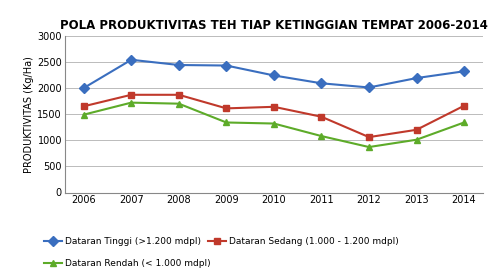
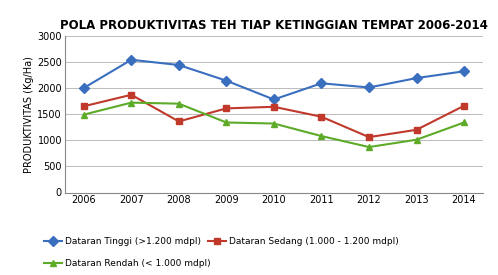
Dataran Sedang (1.000 - 1.200 mdpl)/2008: 1870 -> 1360
Dataran Tinggi (>1.200 mdpl)/2009: 2430 -> 2140
Dataran Tinggi (>1.200 mdpl)/2010: 2240 -> 1780
